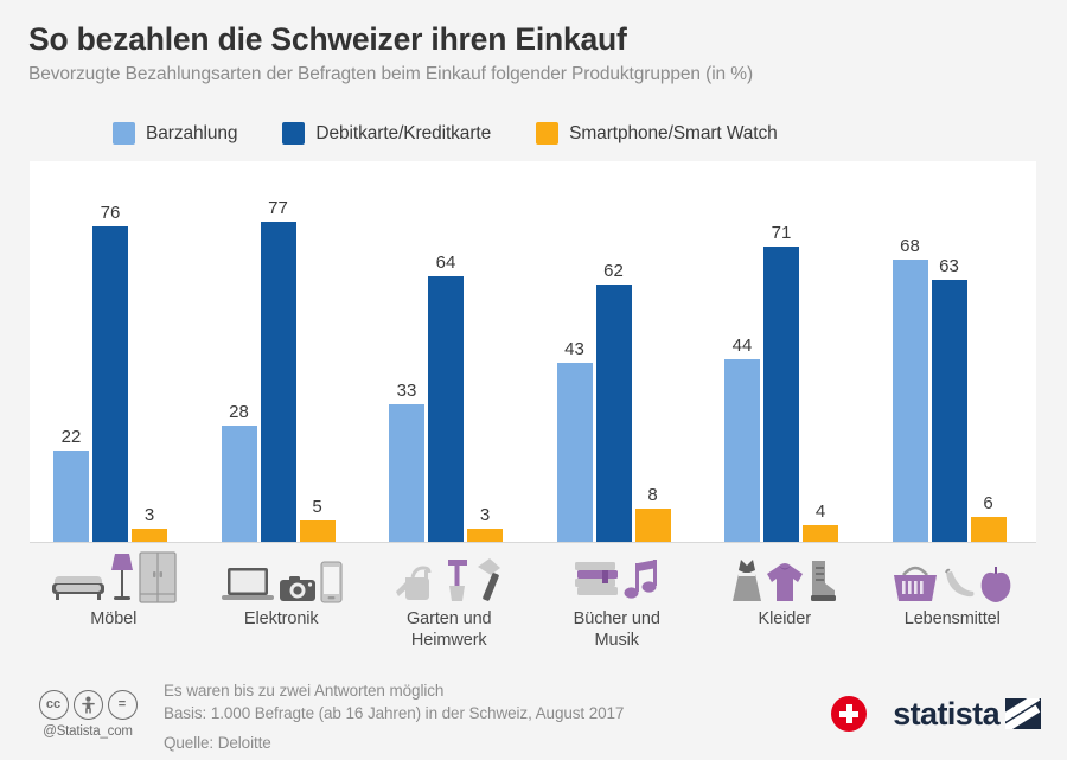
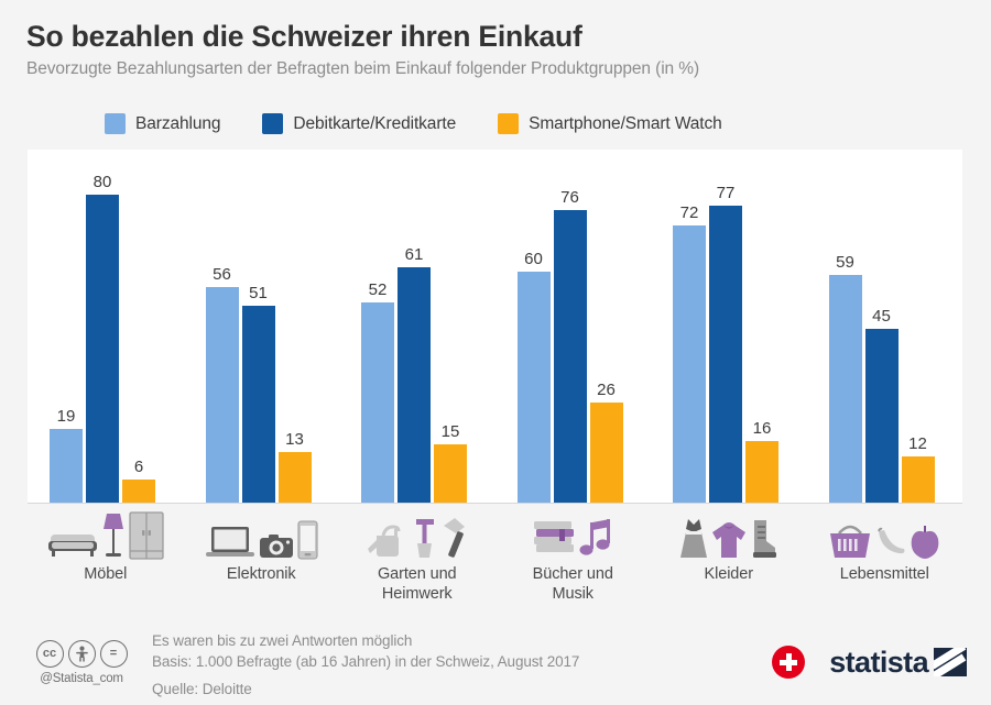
Barzahlung/Möbel: 22 -> 19
Debitkarte/Kreditkarte/Möbel: 76 -> 80
Smartphone/Smart Watch/Möbel: 3 -> 6
Barzahlung/Elektronik: 28 -> 56
Debitkarte/Kreditkarte/Elektronik: 77 -> 51
Smartphone/Smart Watch/Elektronik: 5 -> 13
Barzahlung/Garten und Heimwerk: 33 -> 52
Debitkarte/Kreditkarte/Garten und Heimwerk: 64 -> 61
Smartphone/Smart Watch/Garten und Heimwerk: 3 -> 15
Barzahlung/Bücher und Musik: 43 -> 60
Debitkarte/Kreditkarte/Bücher und Musik: 62 -> 76
Smartphone/Smart Watch/Bücher und Musik: 8 -> 26
Barzahlung/Kleider: 44 -> 72
Debitkarte/Kreditkarte/Kleider: 71 -> 77
Smartphone/Smart Watch/Kleider: 4 -> 16
Barzahlung/Lebensmittel: 68 -> 59
Debitkarte/Kreditkarte/Lebensmittel: 63 -> 45
Smartphone/Smart Watch/Lebensmittel: 6 -> 12
